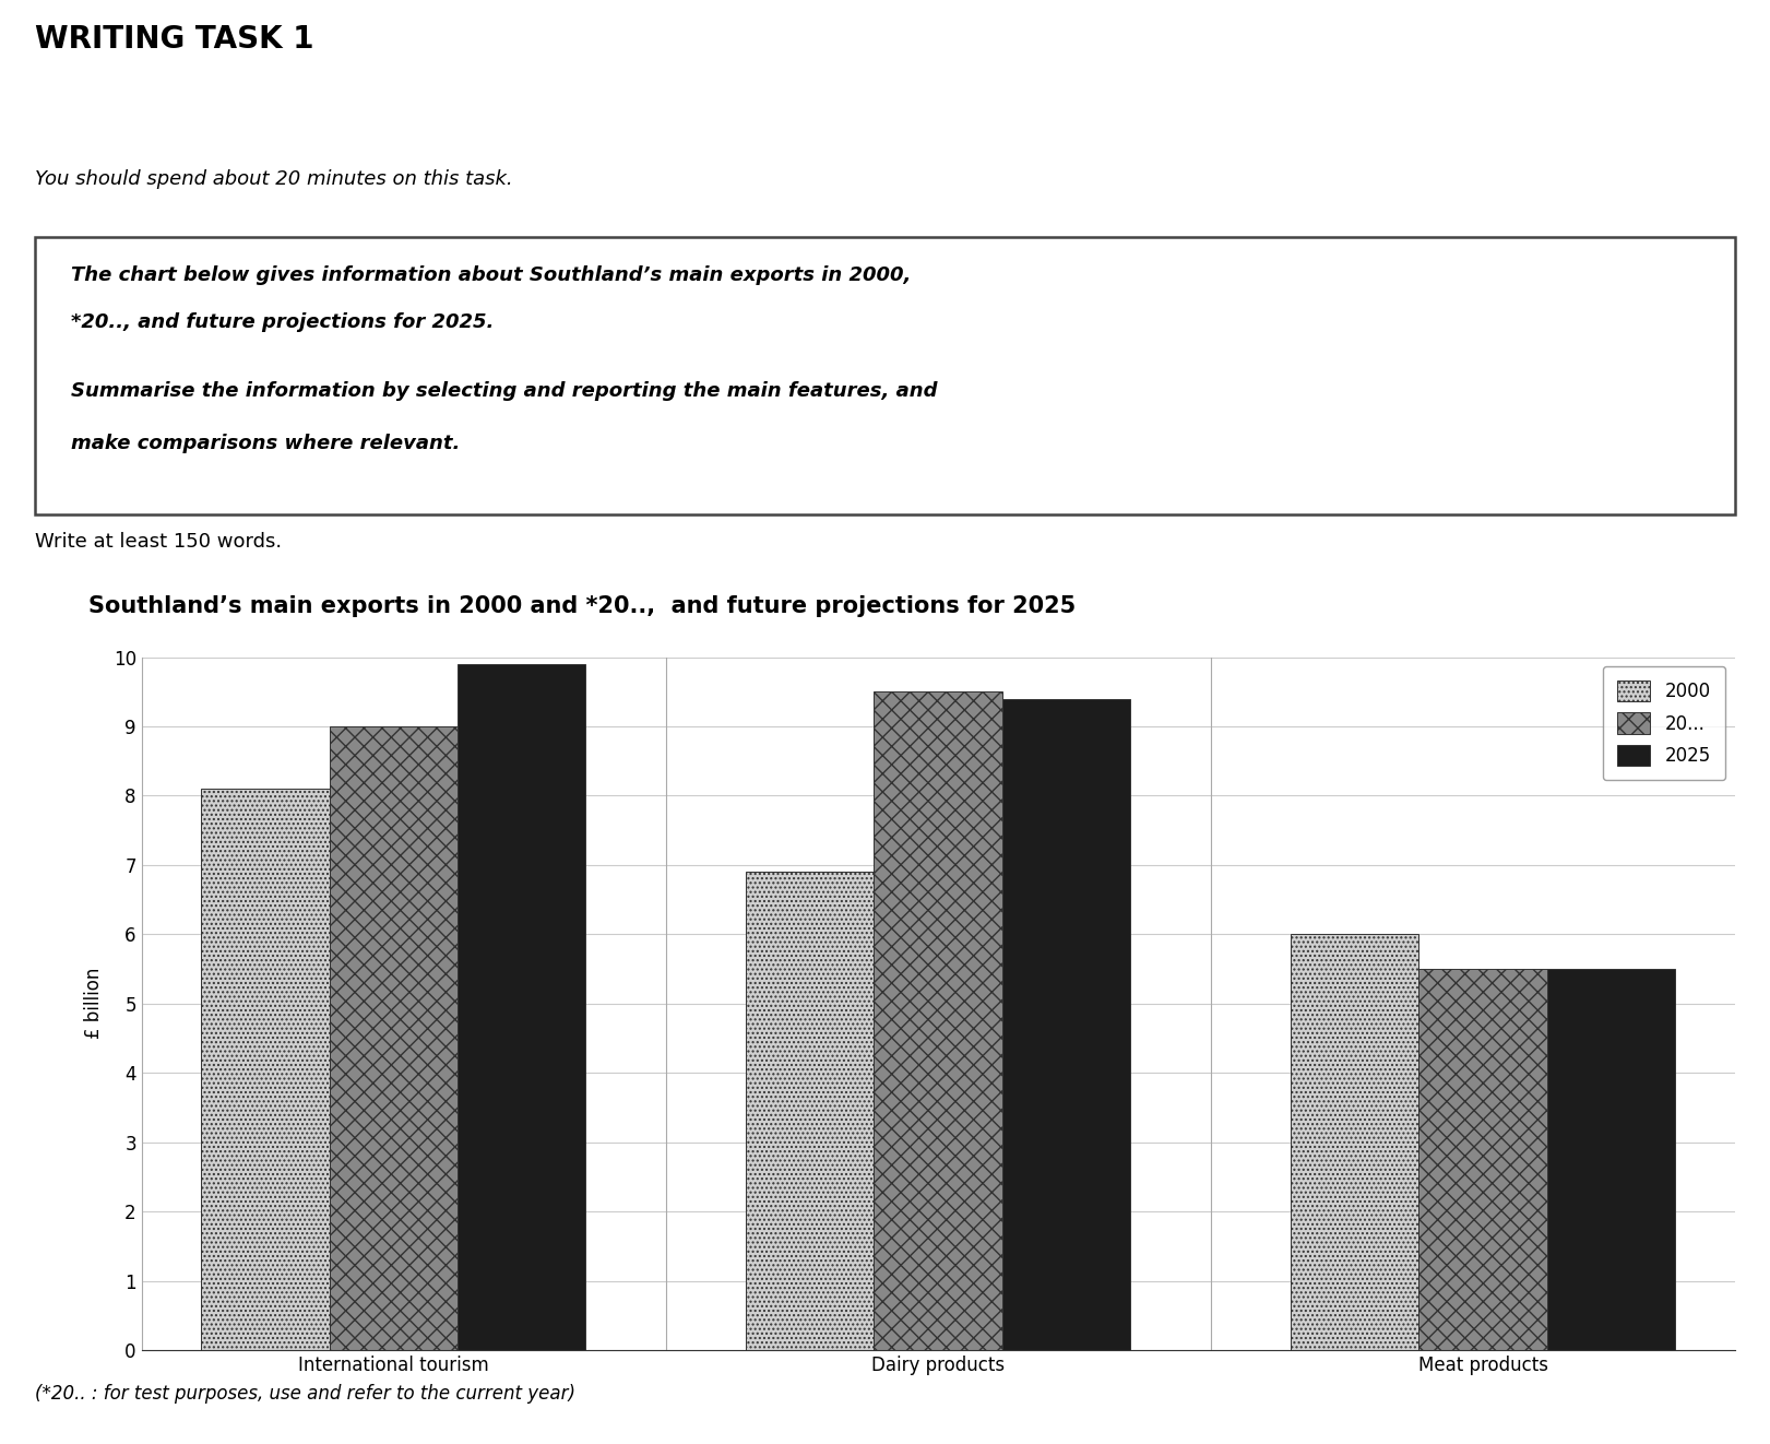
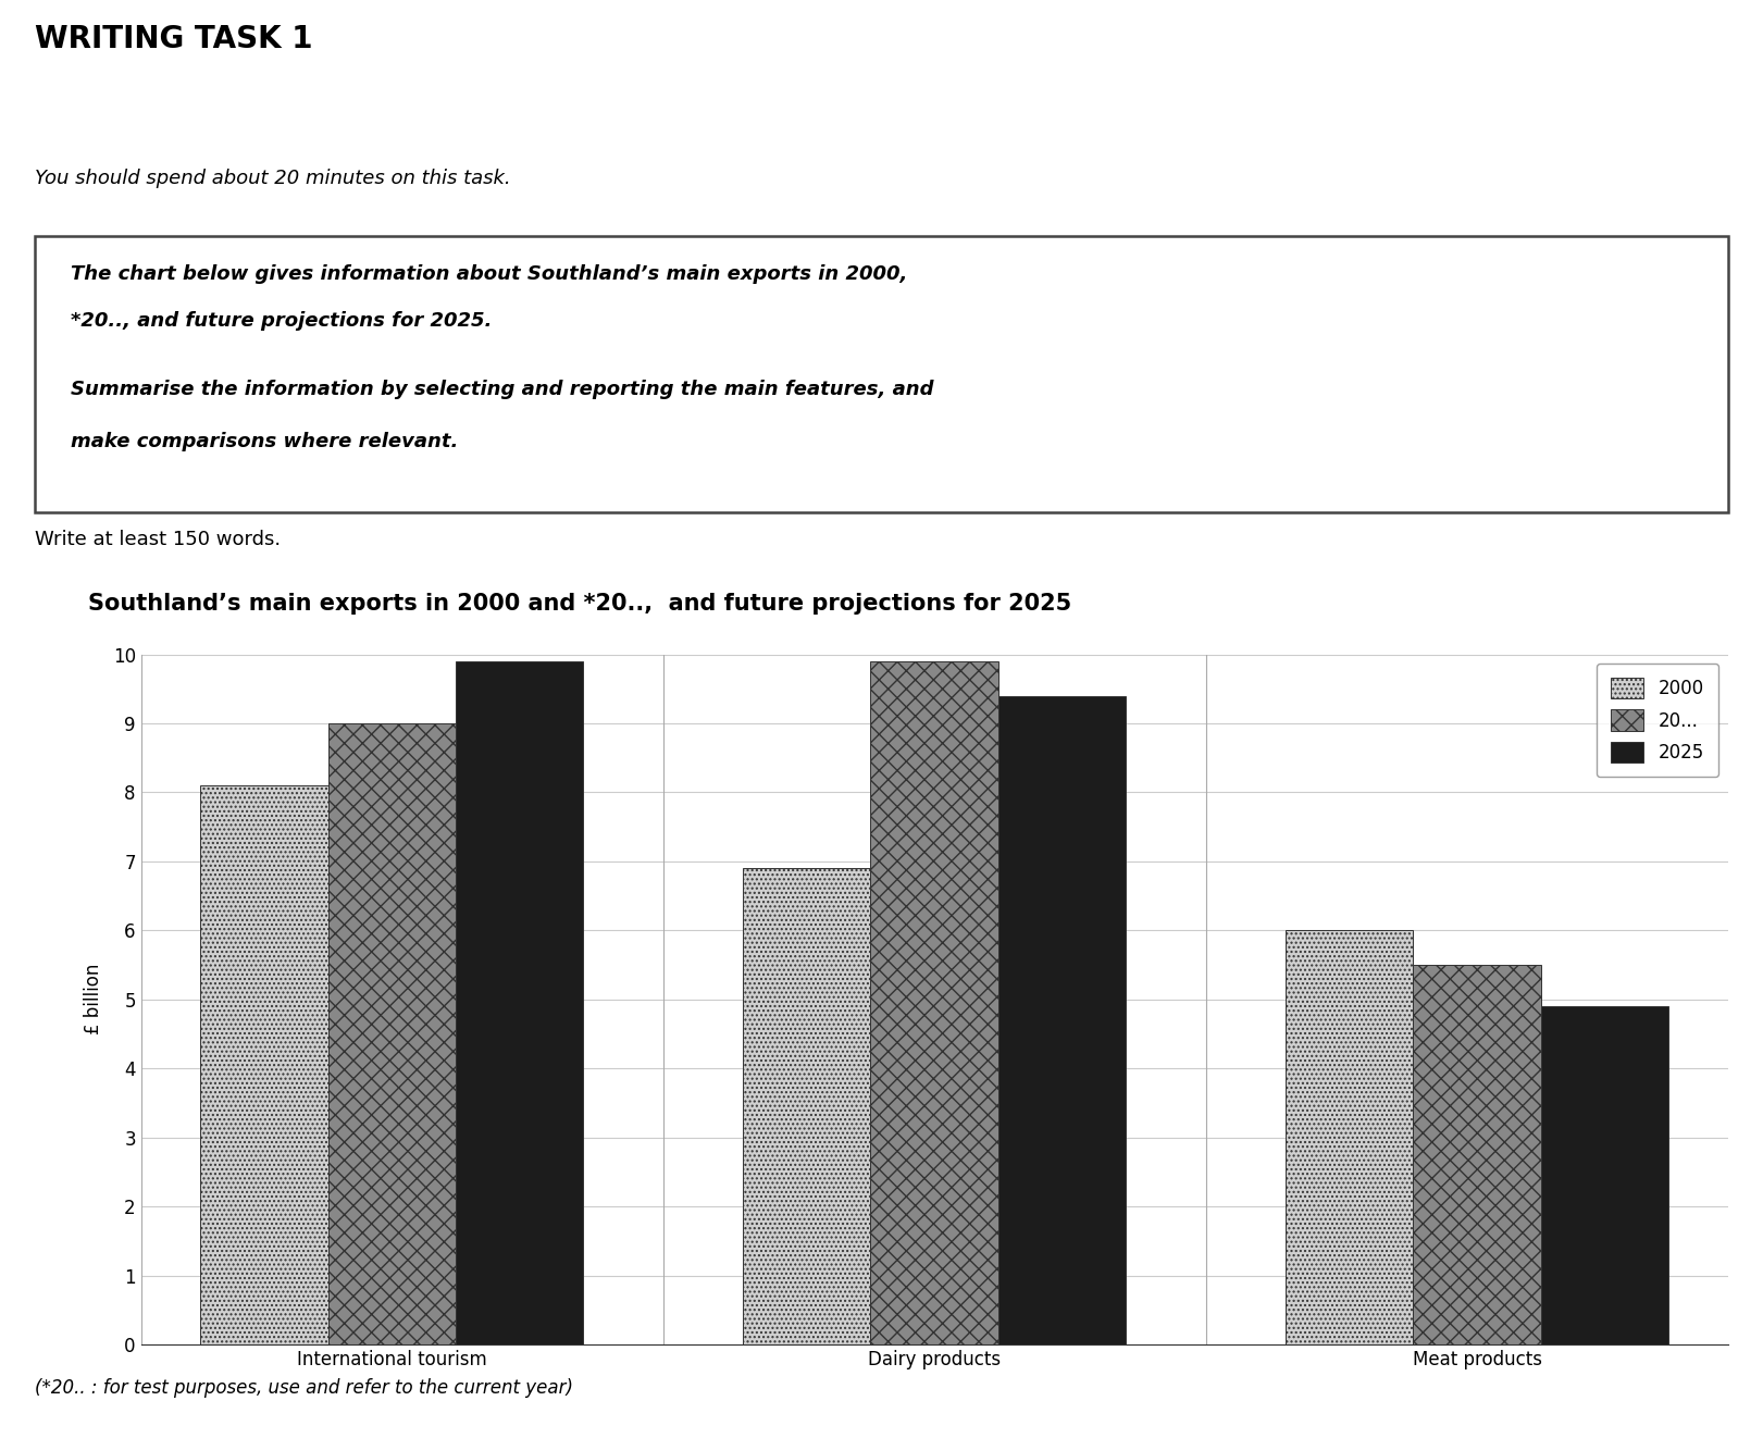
20.../Dairy products: 9.5 -> 9.9
2025/Meat products: 5.5 -> 4.9
